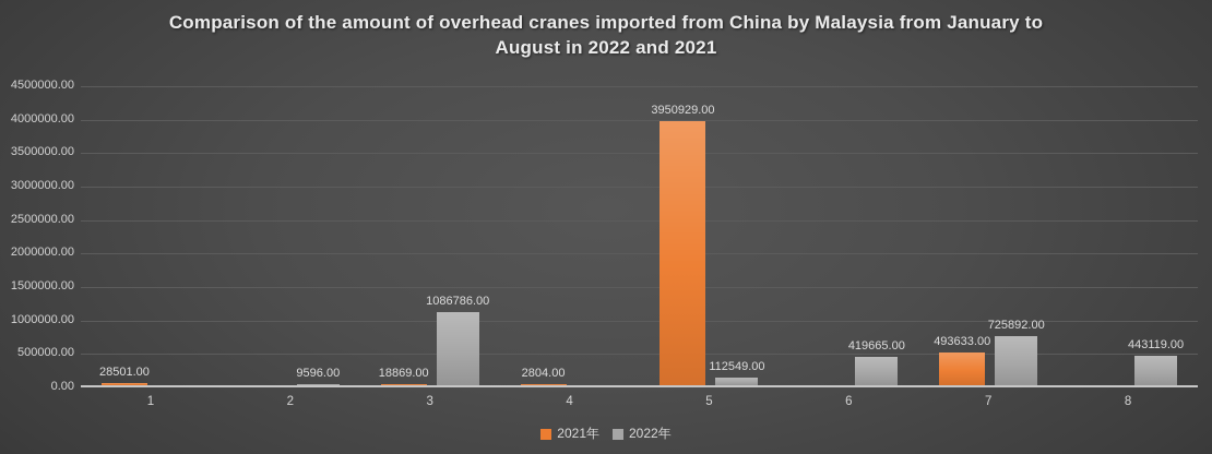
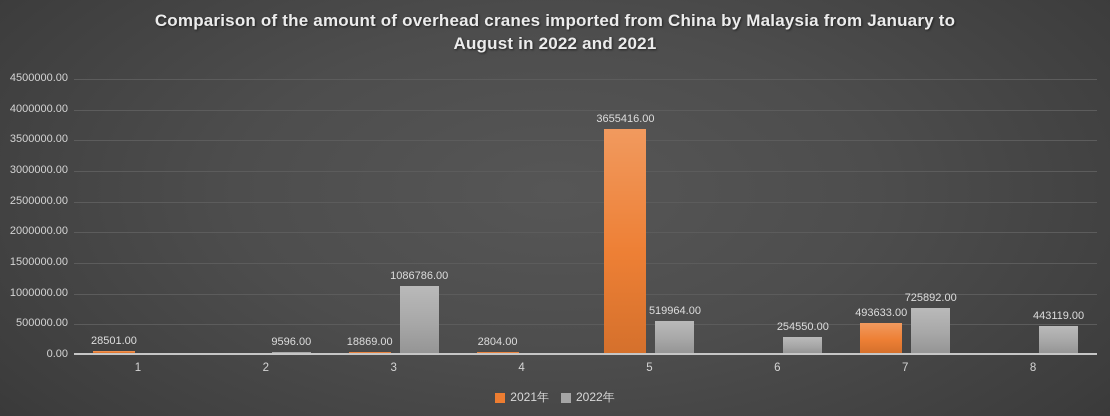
2021年/5: 3950929.00 -> 3655416.00
2022年/5: 112549.00 -> 519964.00
2022年/6: 419665.00 -> 254550.00
